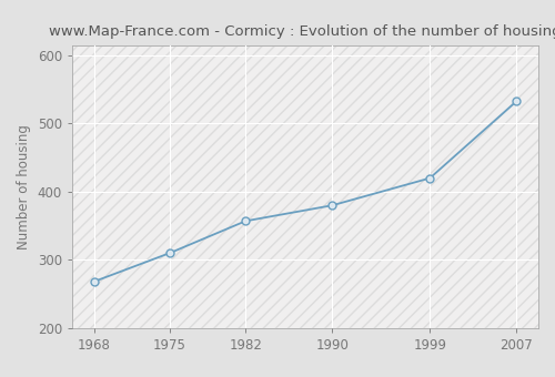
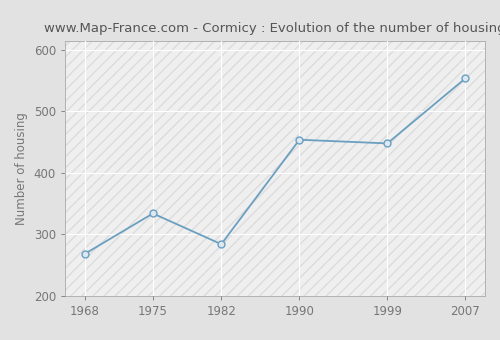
1975: 310 -> 334
1982: 357 -> 284
1990: 380 -> 454
1999: 420 -> 448
2007: 533 -> 554
